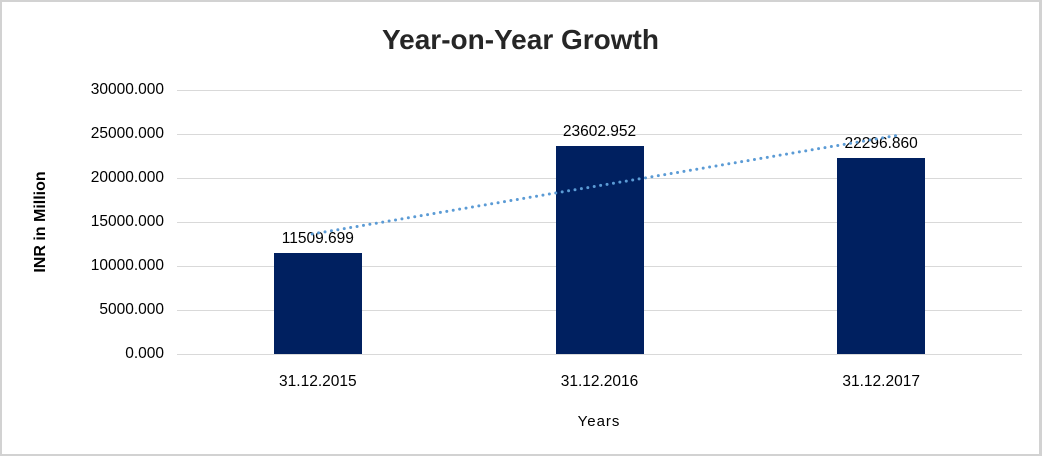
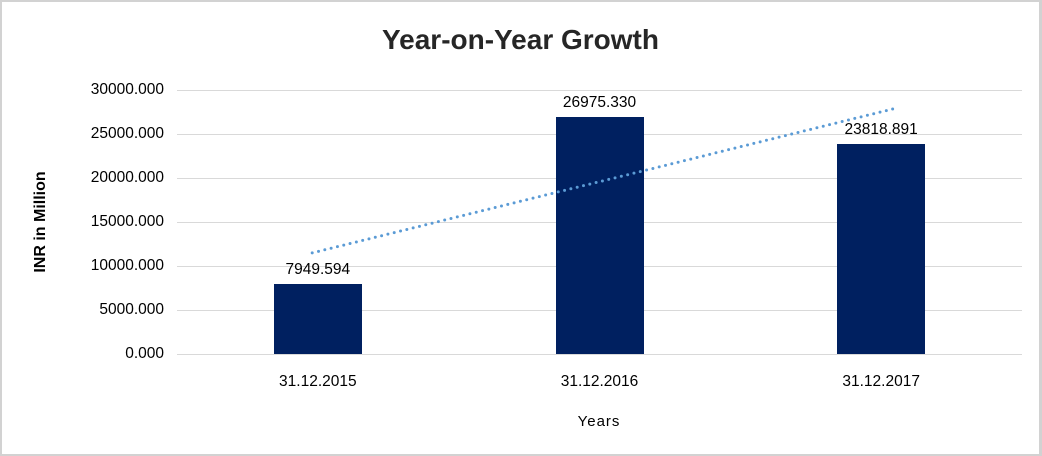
31.12.2015: 11509.699 -> 7949.594
31.12.2016: 23602.952 -> 26975.330
31.12.2017: 22296.860 -> 23818.891
